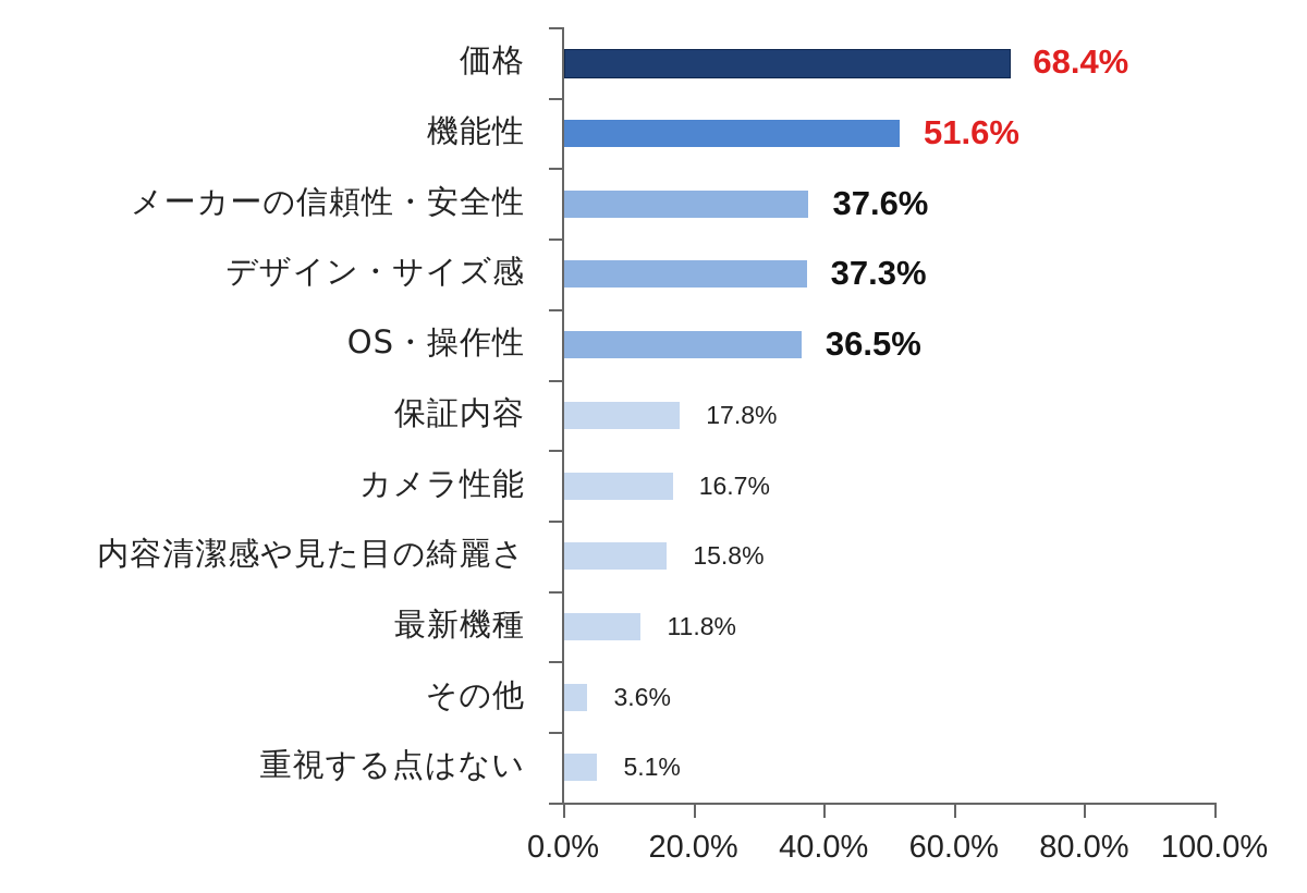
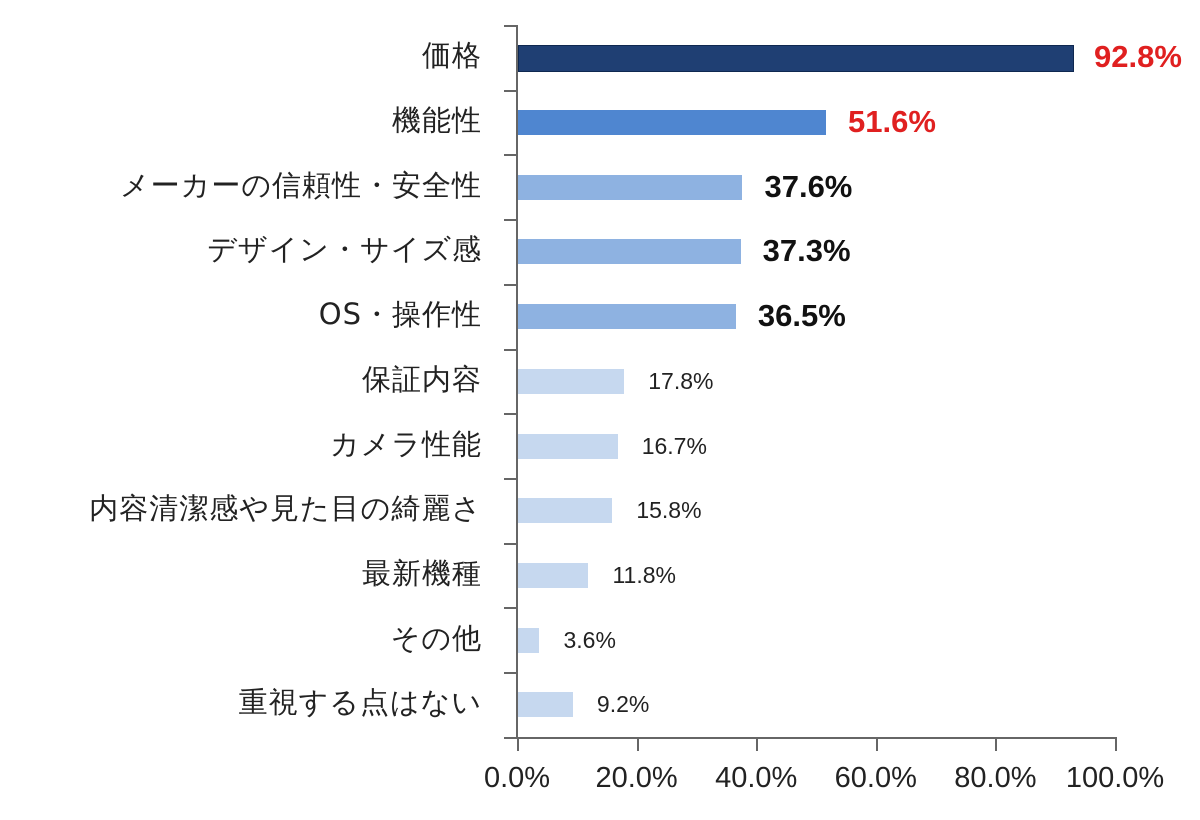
価格: 68.4% -> 92.8%
重視する点はない: 5.1% -> 9.2%
